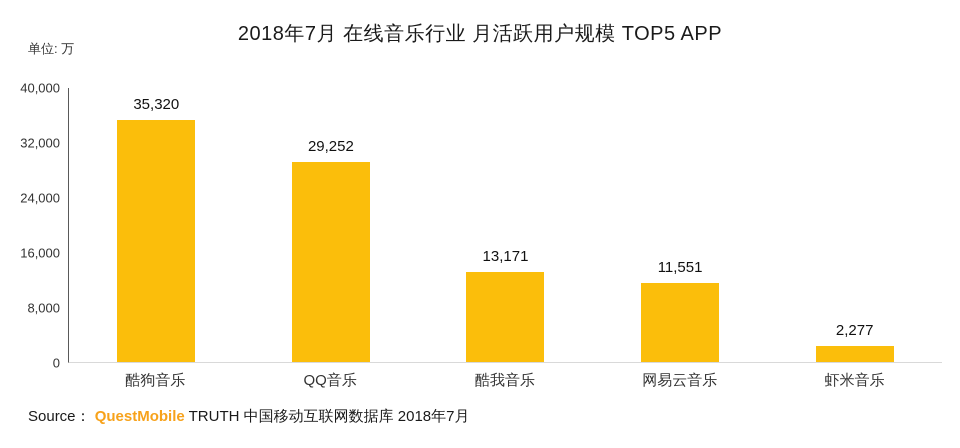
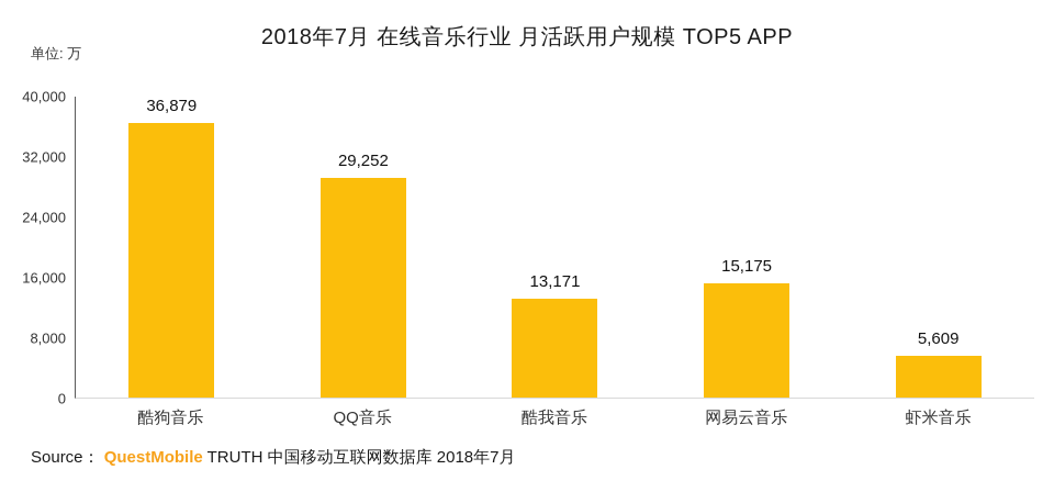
酷狗音乐: 35,320 -> 36,879
网易云音乐: 11,551 -> 15,175
虾米音乐: 2,277 -> 5,609
